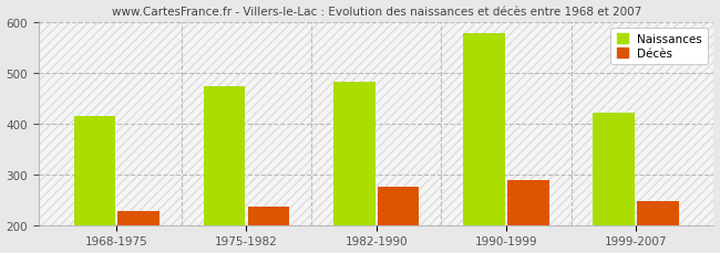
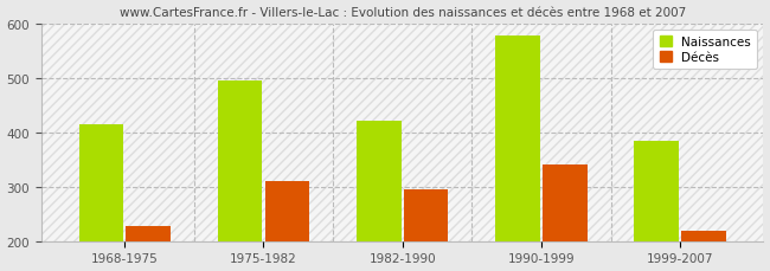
Naissances/1975-1982: 472 -> 495
Décès/1975-1982: 236 -> 310
Naissances/1982-1990: 482 -> 420
Décès/1982-1990: 275 -> 295
Décès/1990-1999: 289 -> 340
Naissances/1999-2007: 421 -> 385
Décès/1999-2007: 248 -> 220
